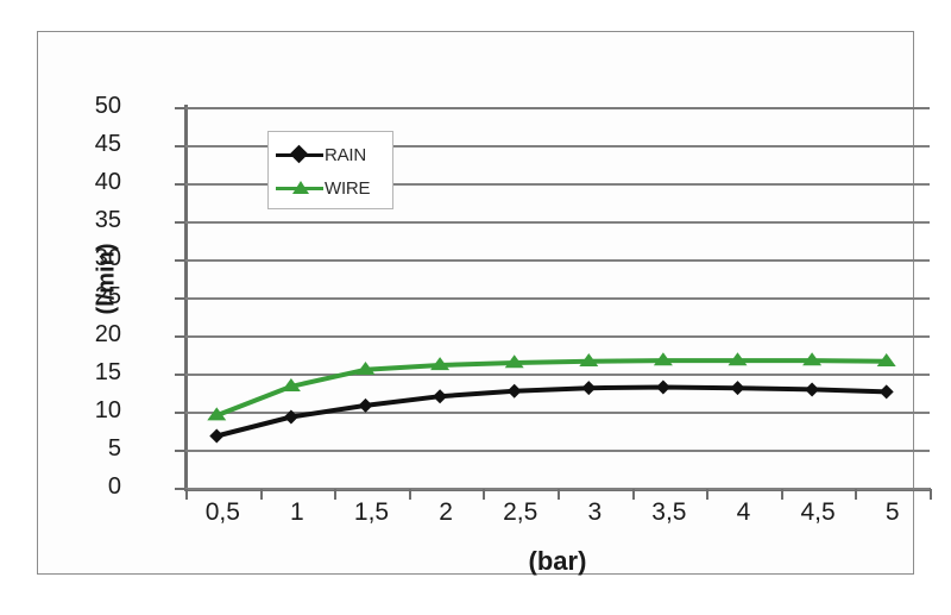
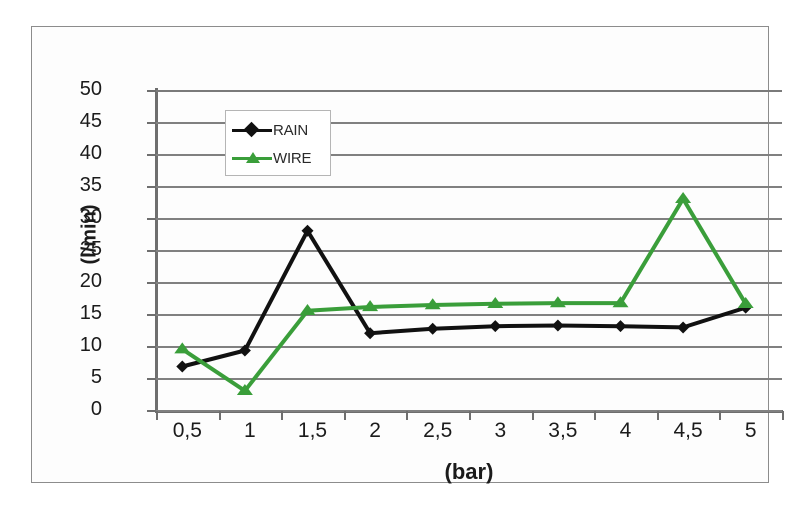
WIRE/1: 13 -> 3
RAIN/1,5: 11 -> 28
WIRE/4,5: 17 -> 33
RAIN/5: 13 -> 16
